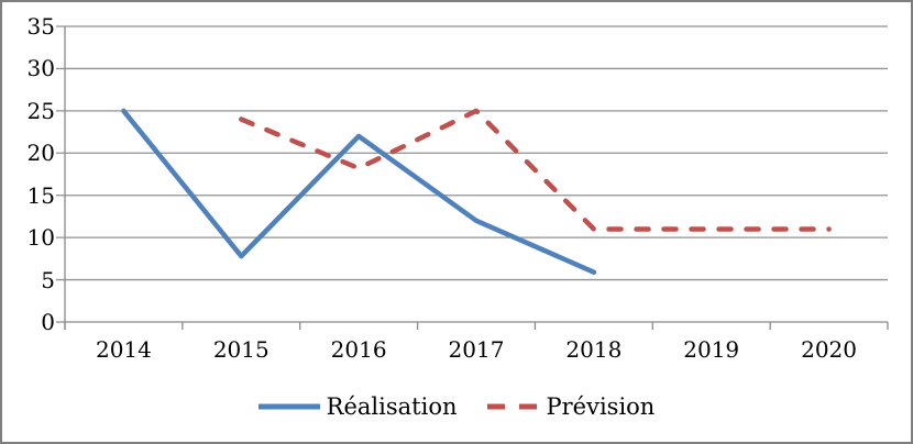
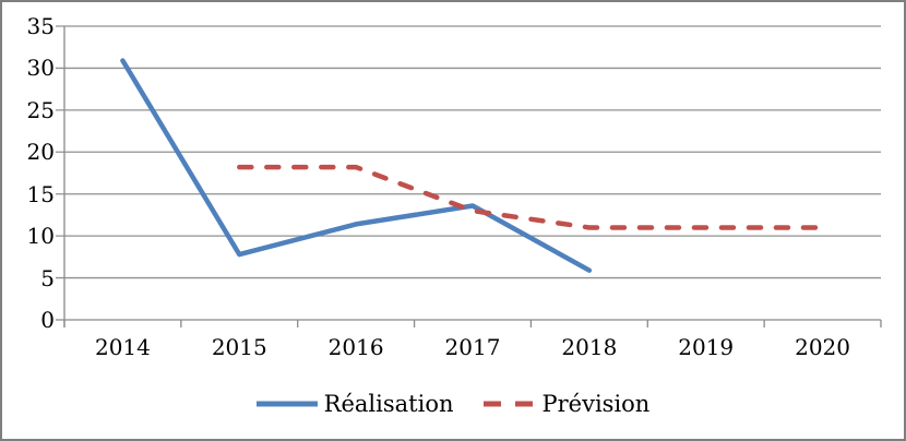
Réalisation/2014: 25 -> 31
Prévision/2015: 24 -> 18
Réalisation/2016: 22 -> 11
Réalisation/2017: 12 -> 14
Prévision/2017: 25 -> 13
